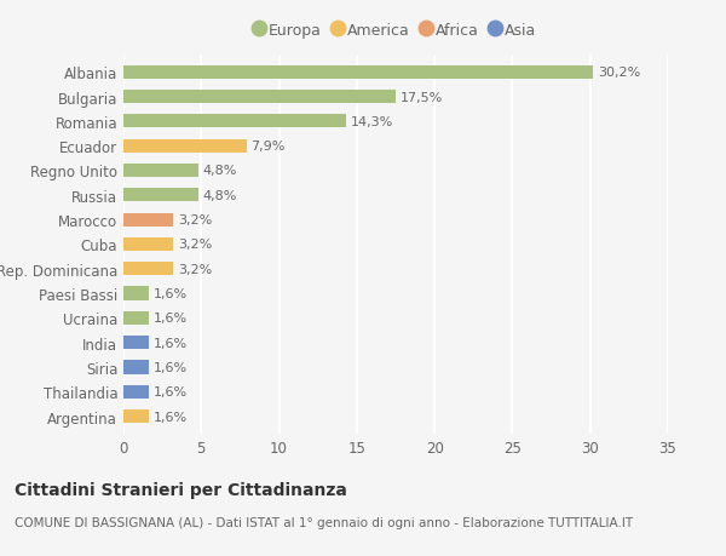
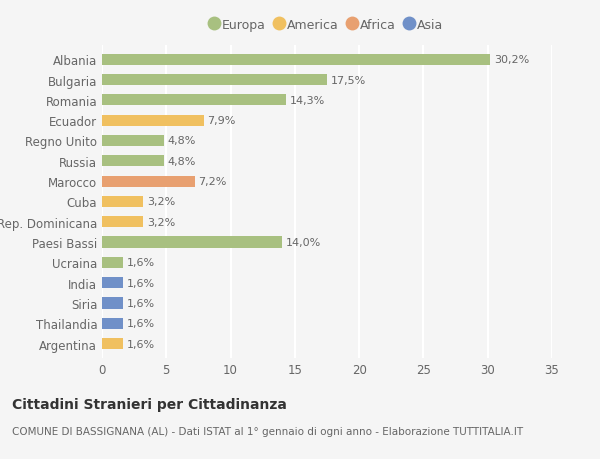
Marocco: 3,2% -> 7,2%
Paesi Bassi: 1,6% -> 14,0%
